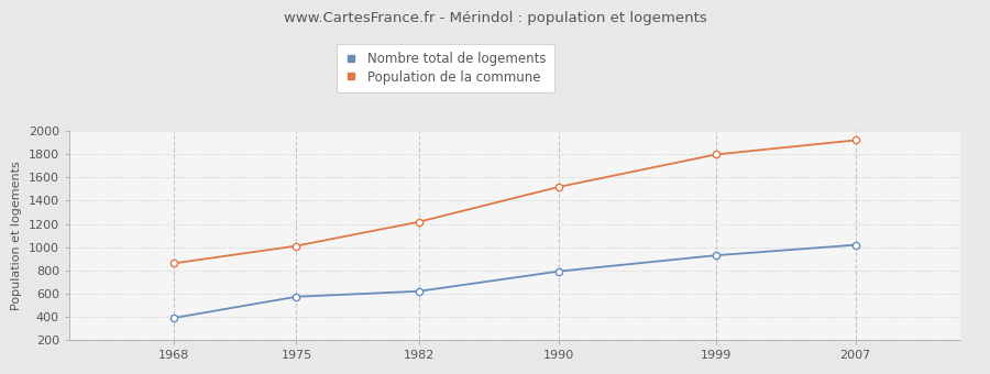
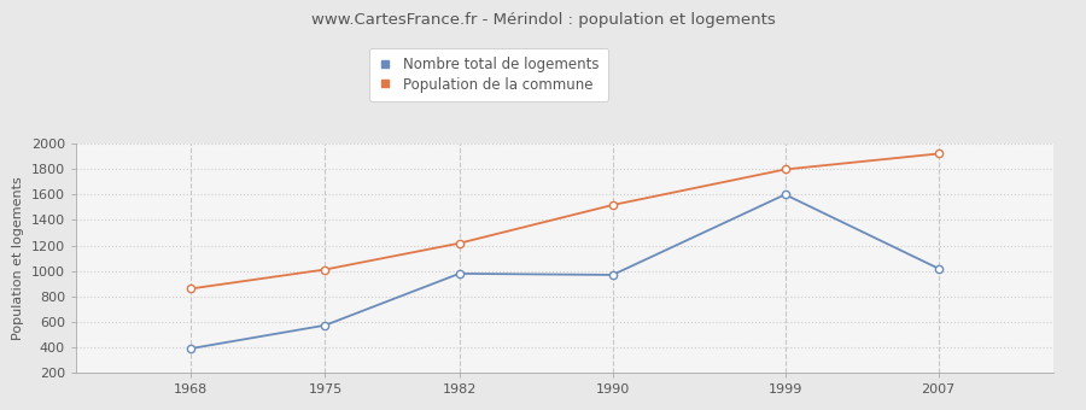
Nombre total de logements/1982: 620 -> 980
Nombre total de logements/1990: 790 -> 970
Nombre total de logements/1999: 930 -> 1600
